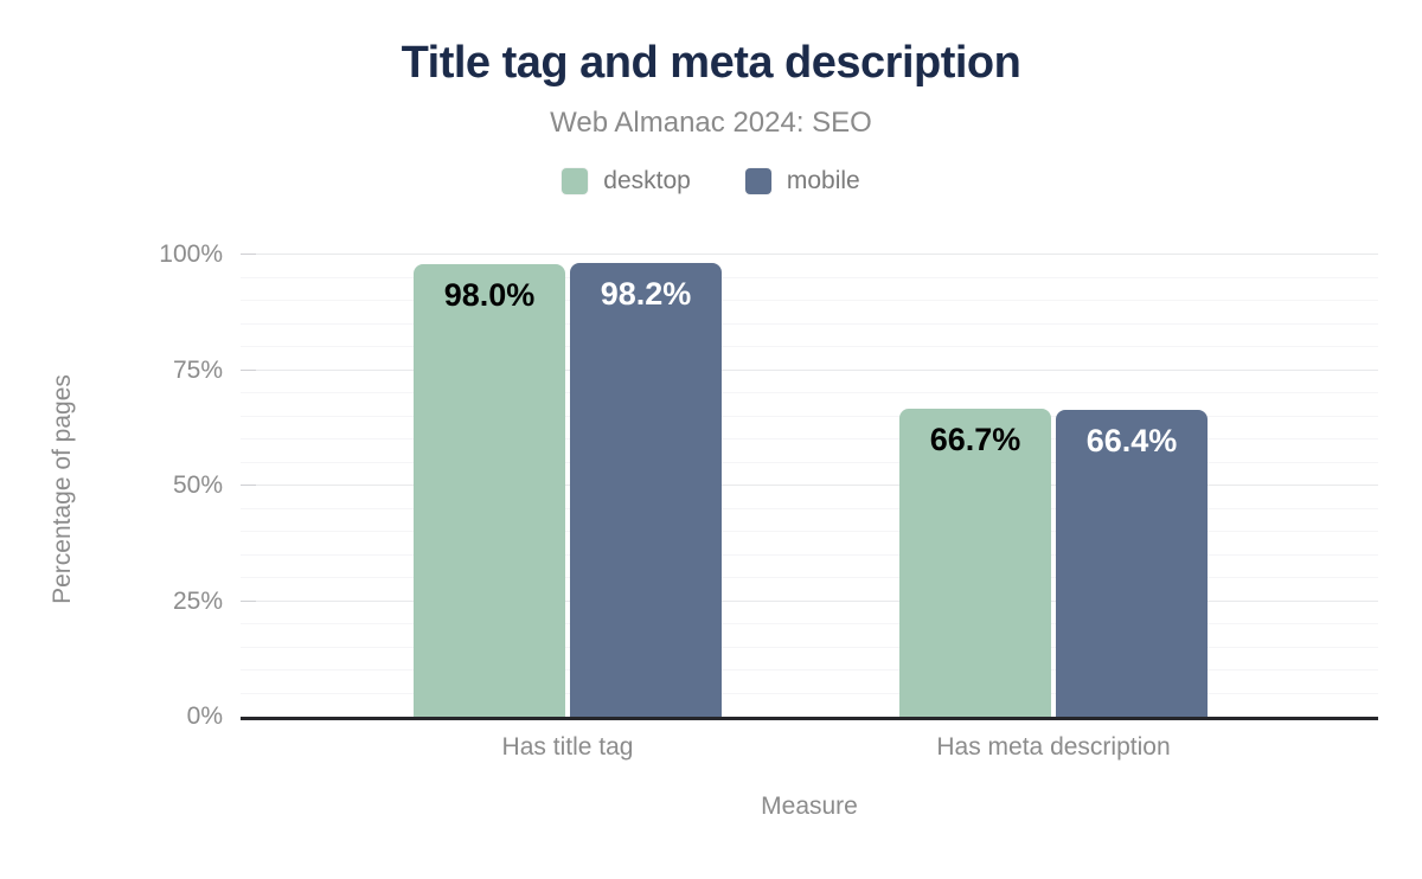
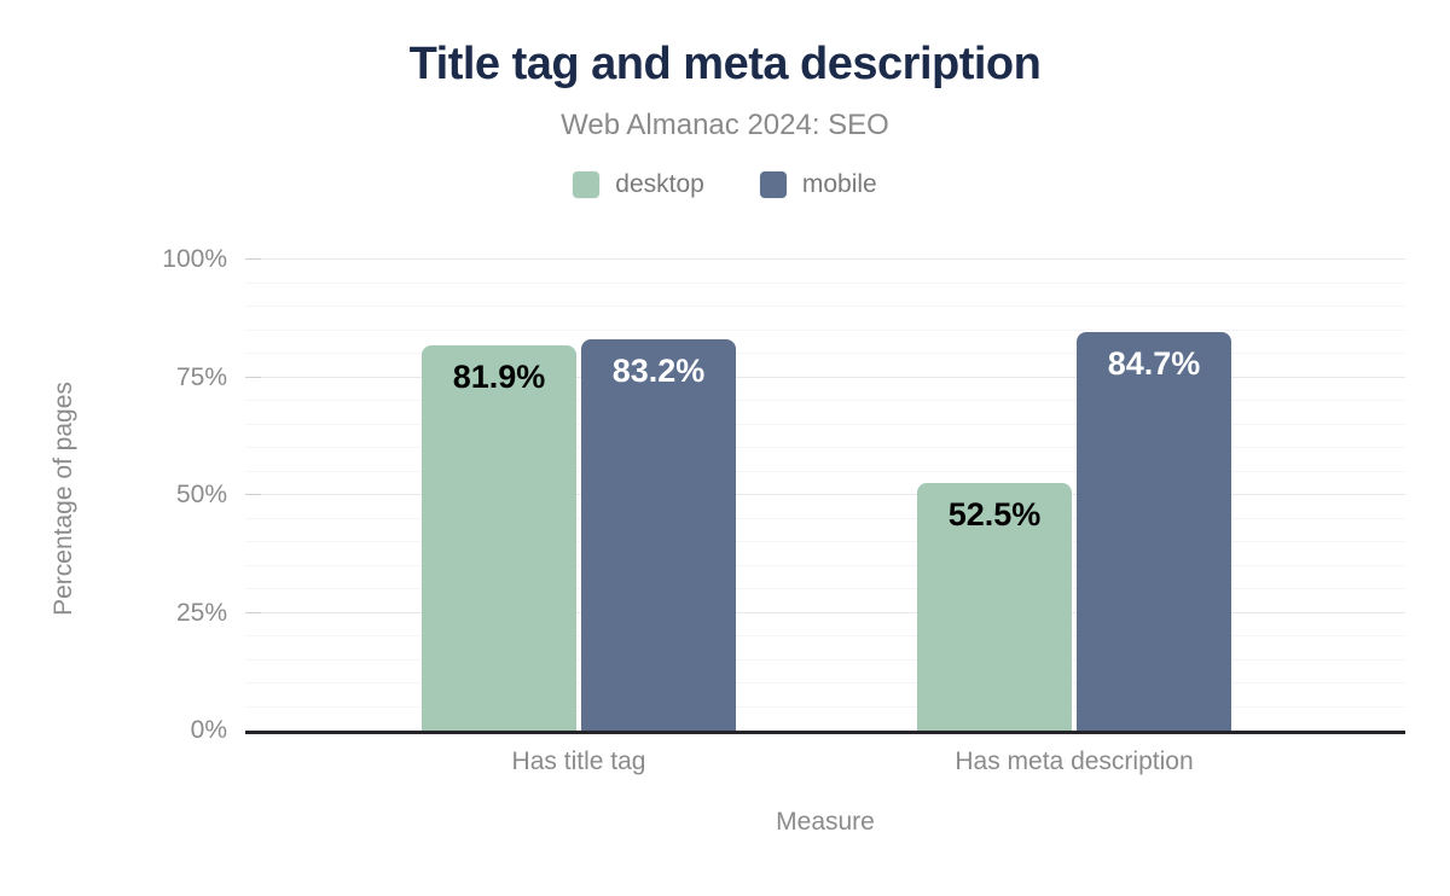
desktop/Has title tag: 98.0% -> 81.9%
mobile/Has title tag: 98.2% -> 83.2%
desktop/Has meta description: 66.7% -> 52.5%
mobile/Has meta description: 66.4% -> 84.7%
